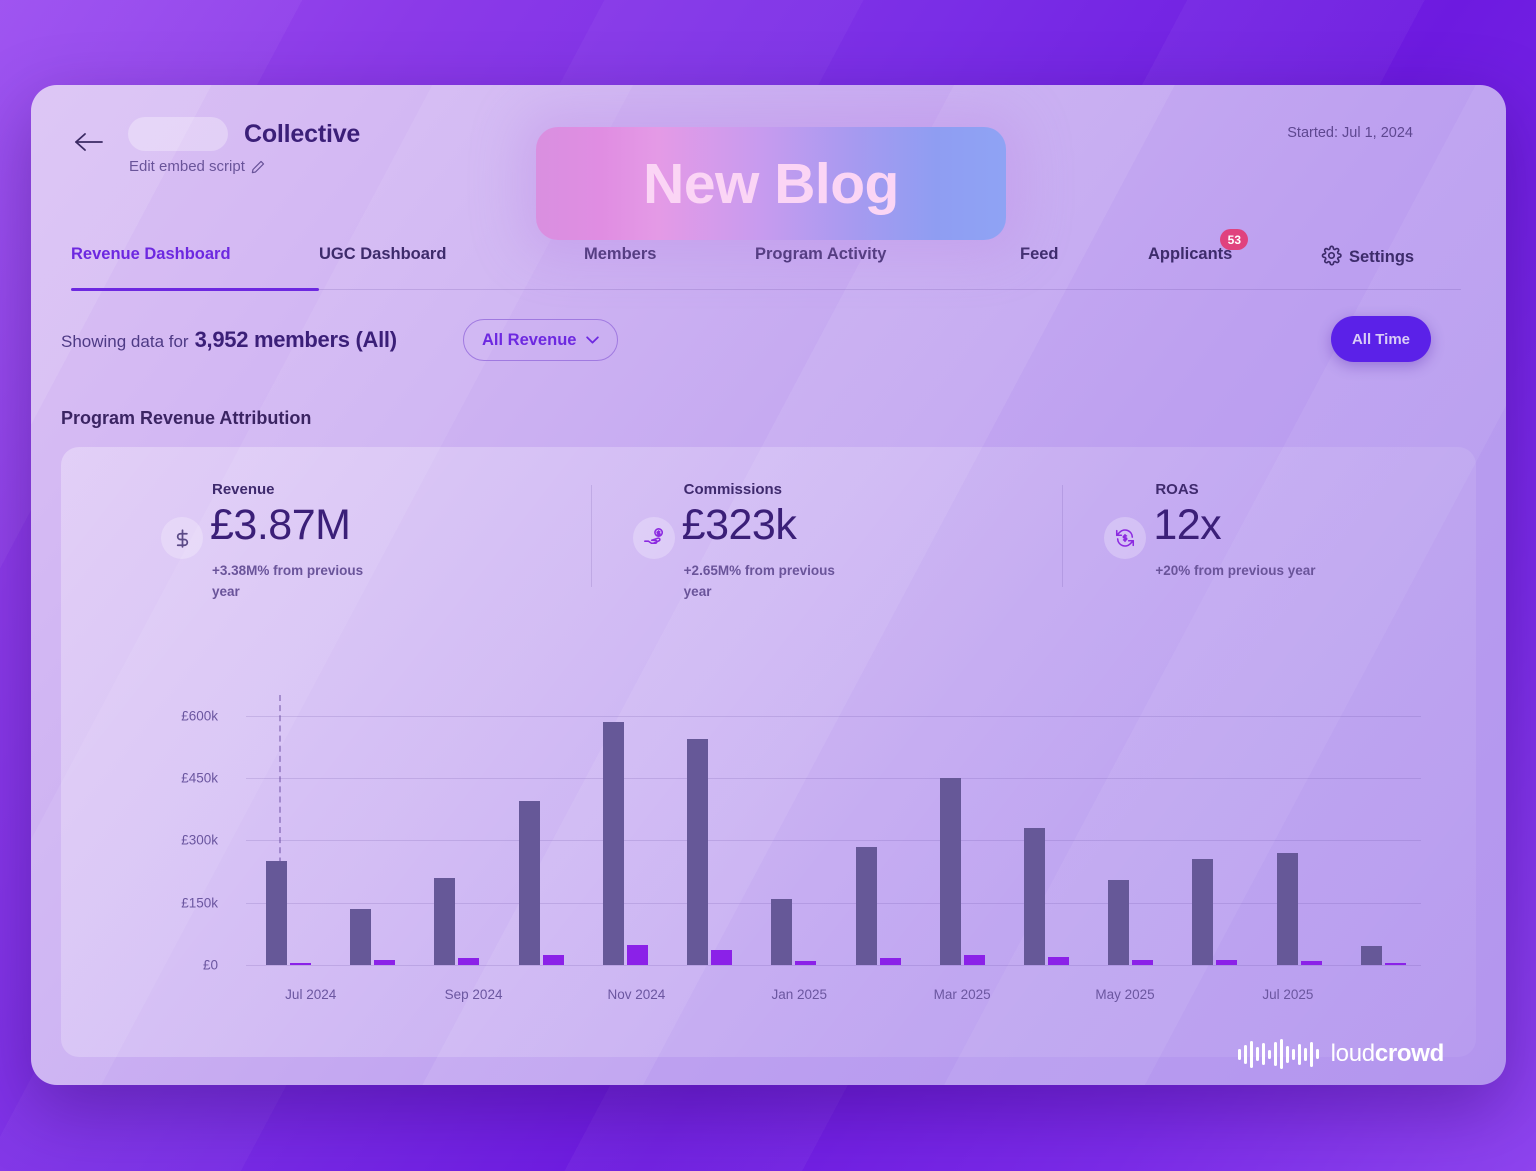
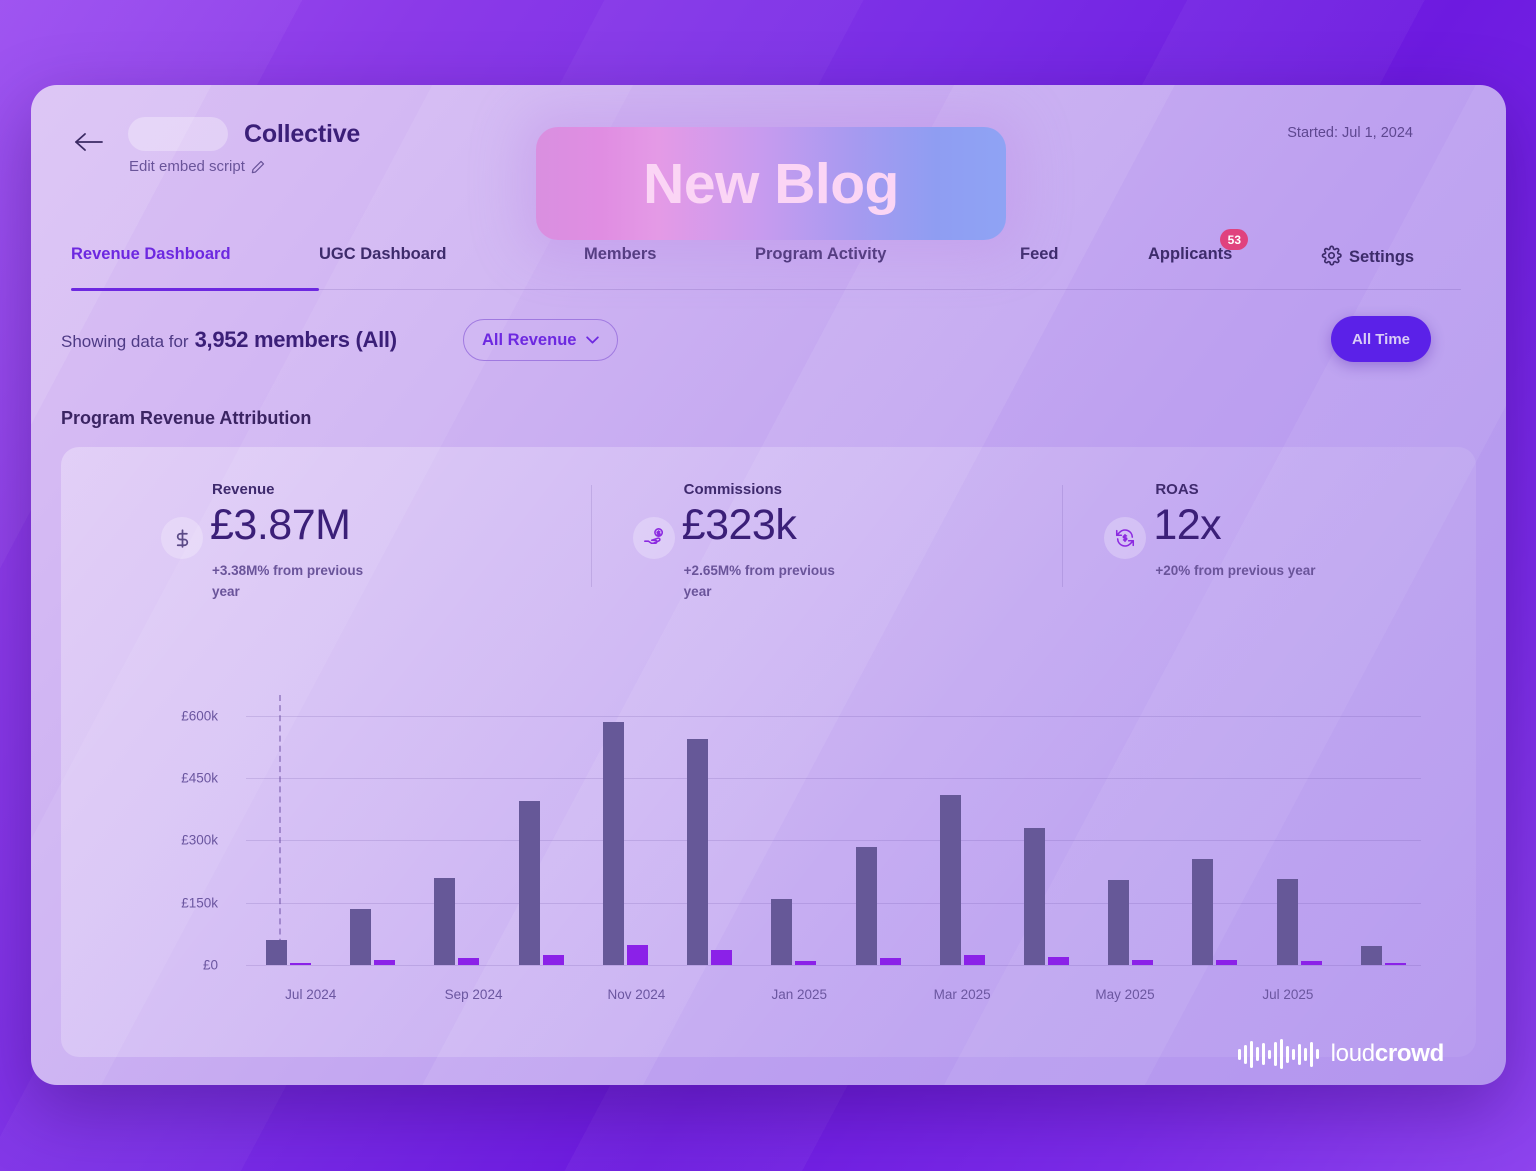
Revenue/Jul 2024: £250k -> £60k
Revenue/Mar 2025: £450k -> £410k
Revenue/Jul 2025: £270k -> £210k
